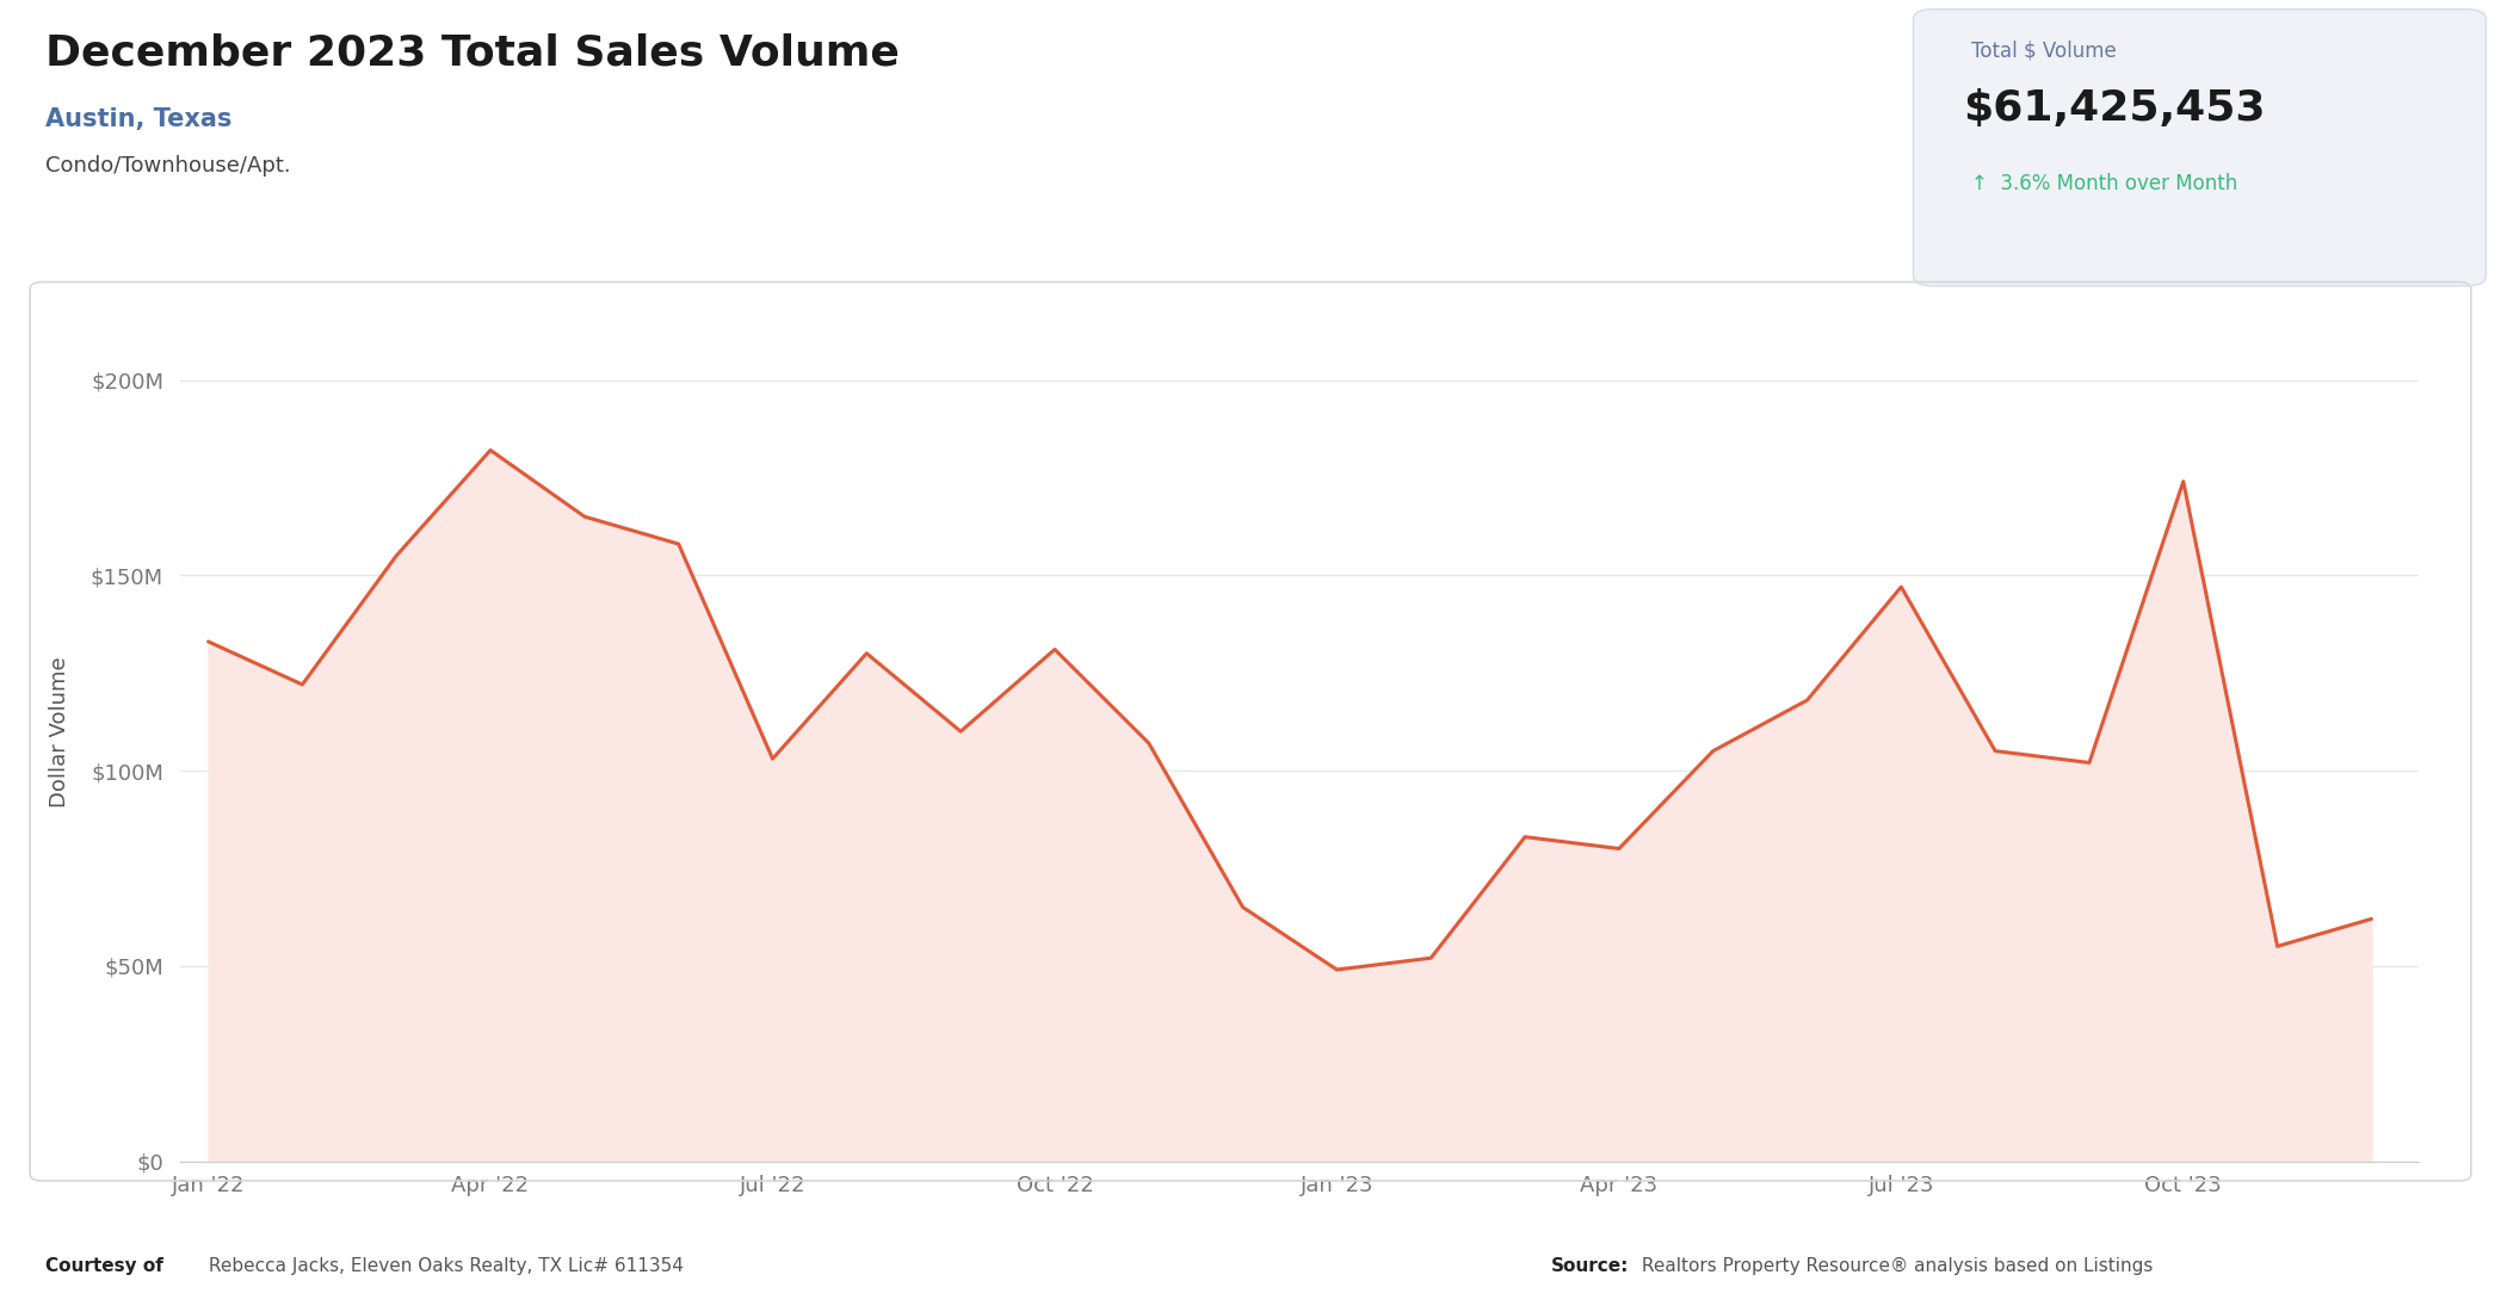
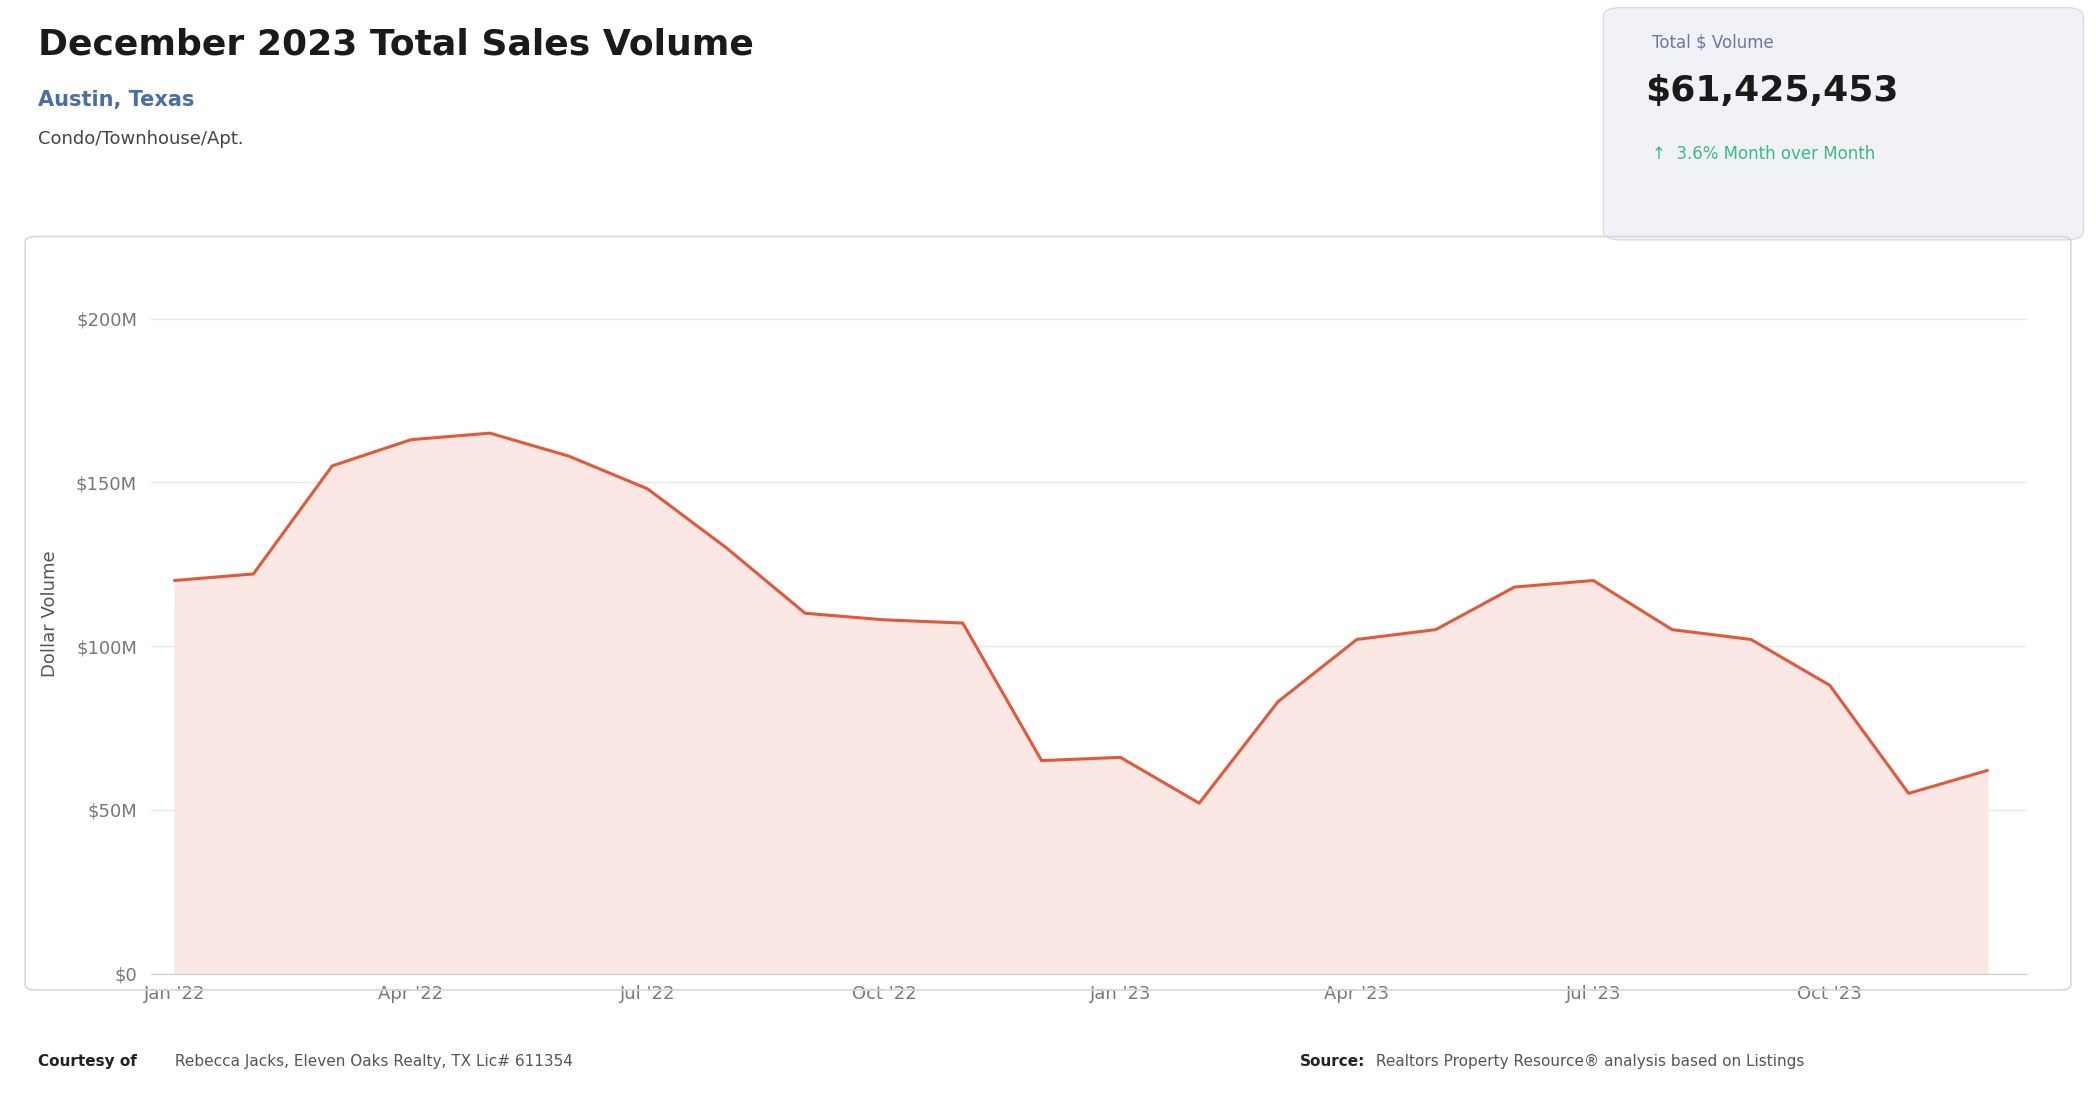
Jan '22: $133M -> $120M
Apr '22: $182M -> $163M
Jul '22: $103M -> $148M
Oct '22: $131M -> $108M
Jan '23: $49M -> $66M
Apr '23: $80M -> $102M
Jul '23: $147M -> $120M
Oct '23: $174M -> $88M
